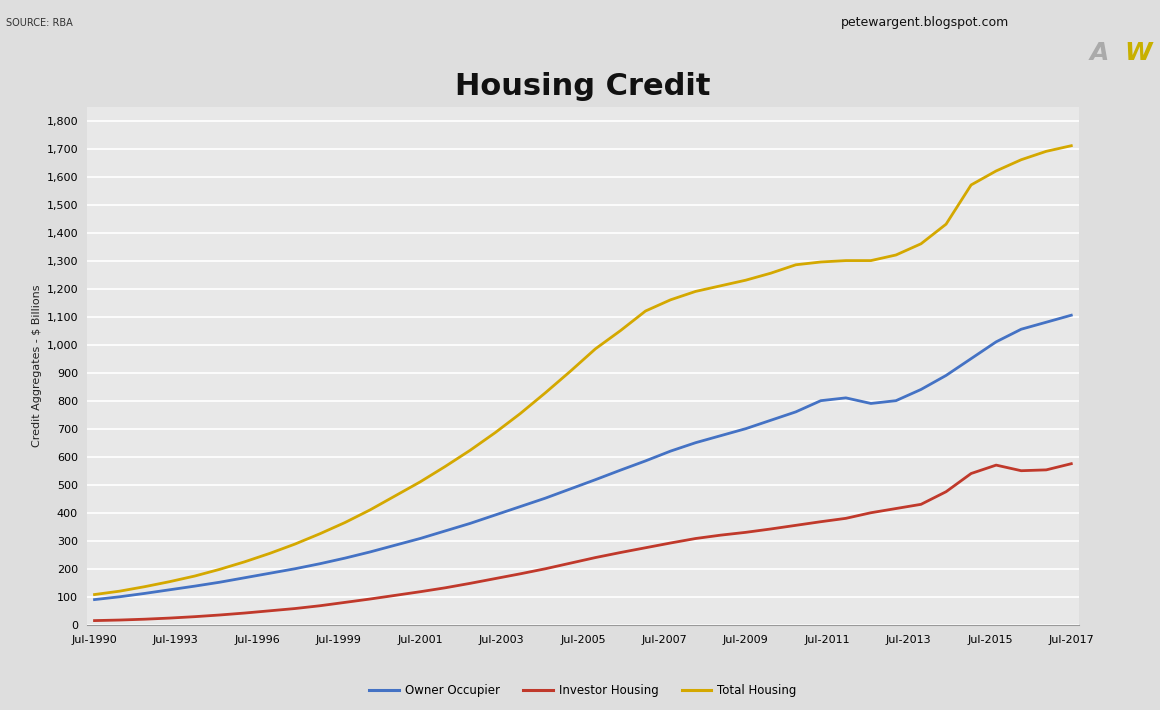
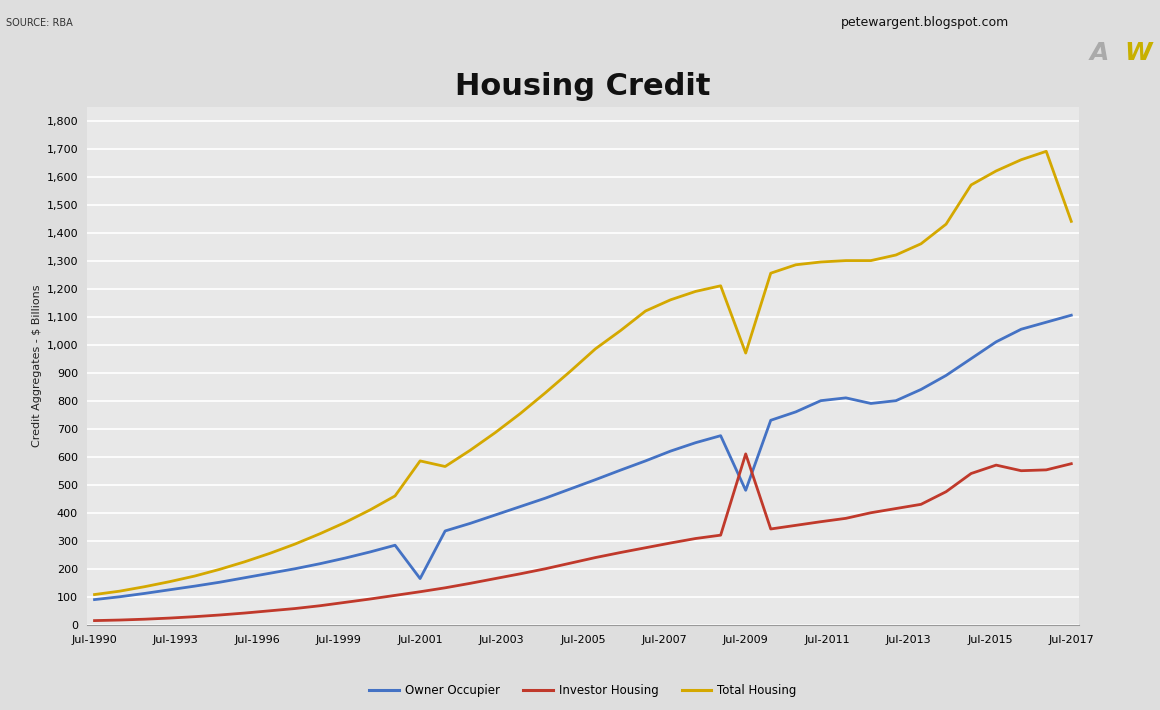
Owner Occupier/Jul-2001: 308 -> 165
Total Housing/Jul-2001: 510 -> 585
Owner Occupier/Jul-2009: 700 -> 480
Investor Housing/Jul-2009: 330 -> 610
Total Housing/Jul-2009: 1,230 -> 970
Total Housing/Jul-2017: 1,710 -> 1,440
